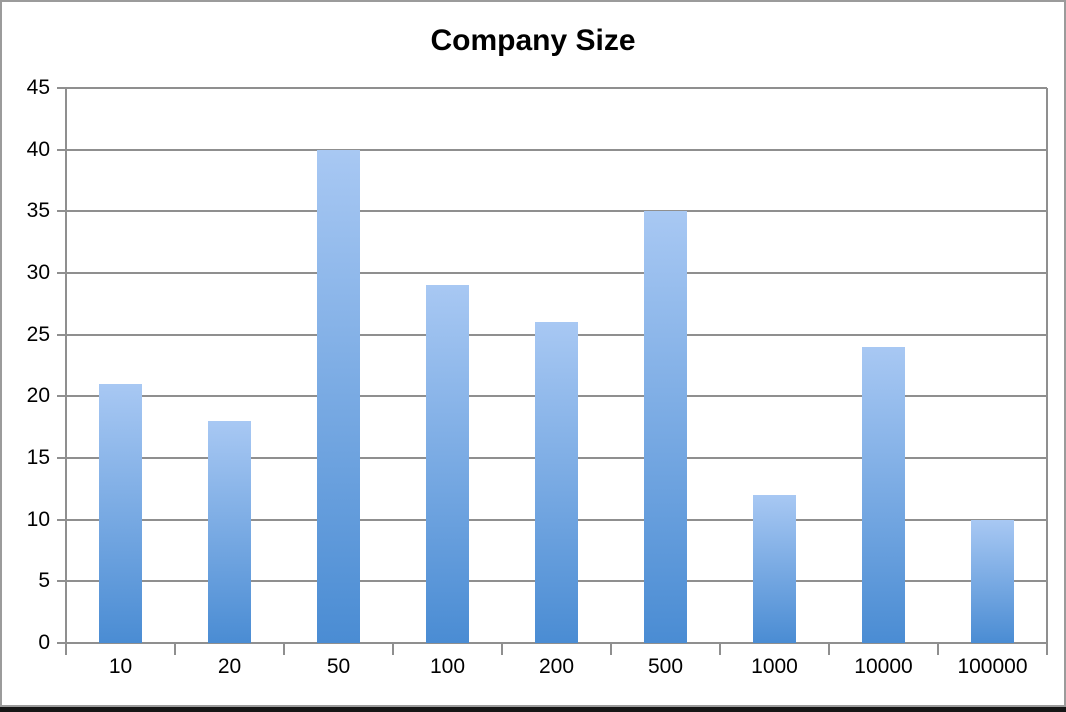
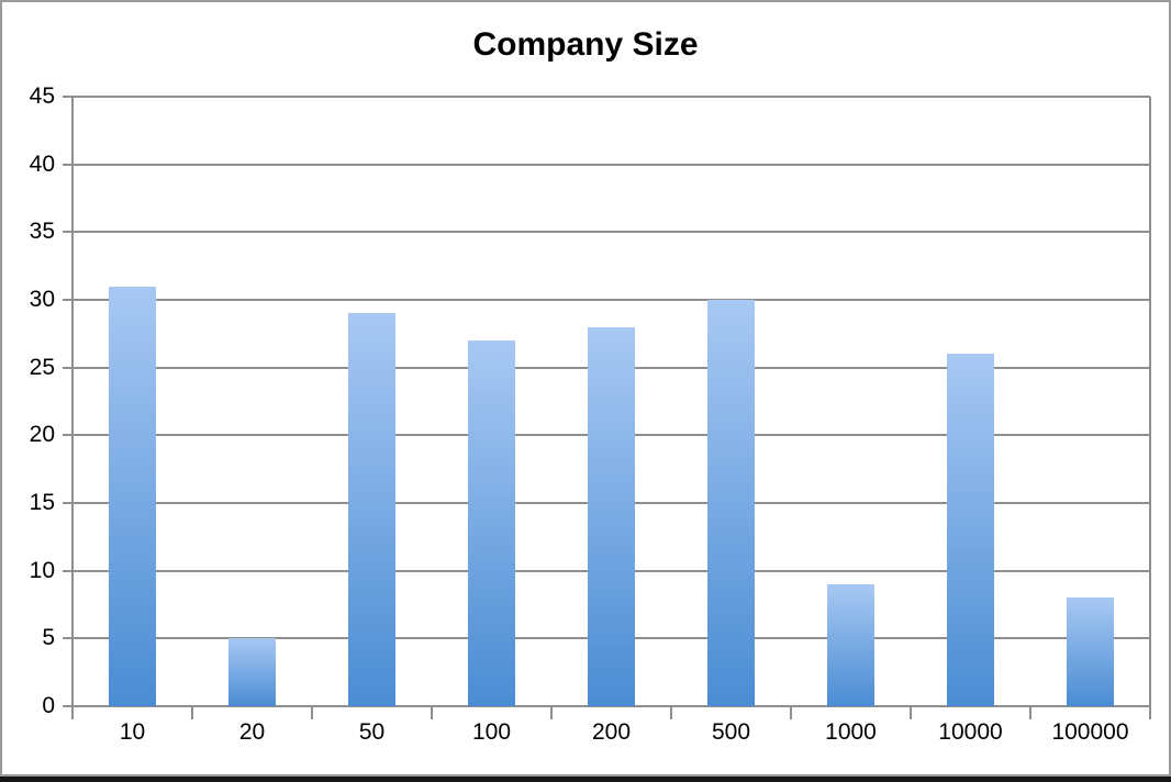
10: 21 -> 31
20: 18 -> 5
50: 40 -> 29
100: 29 -> 27
200: 26 -> 28
500: 35 -> 30
1000: 12 -> 9
10000: 24 -> 26
100000: 10 -> 8
